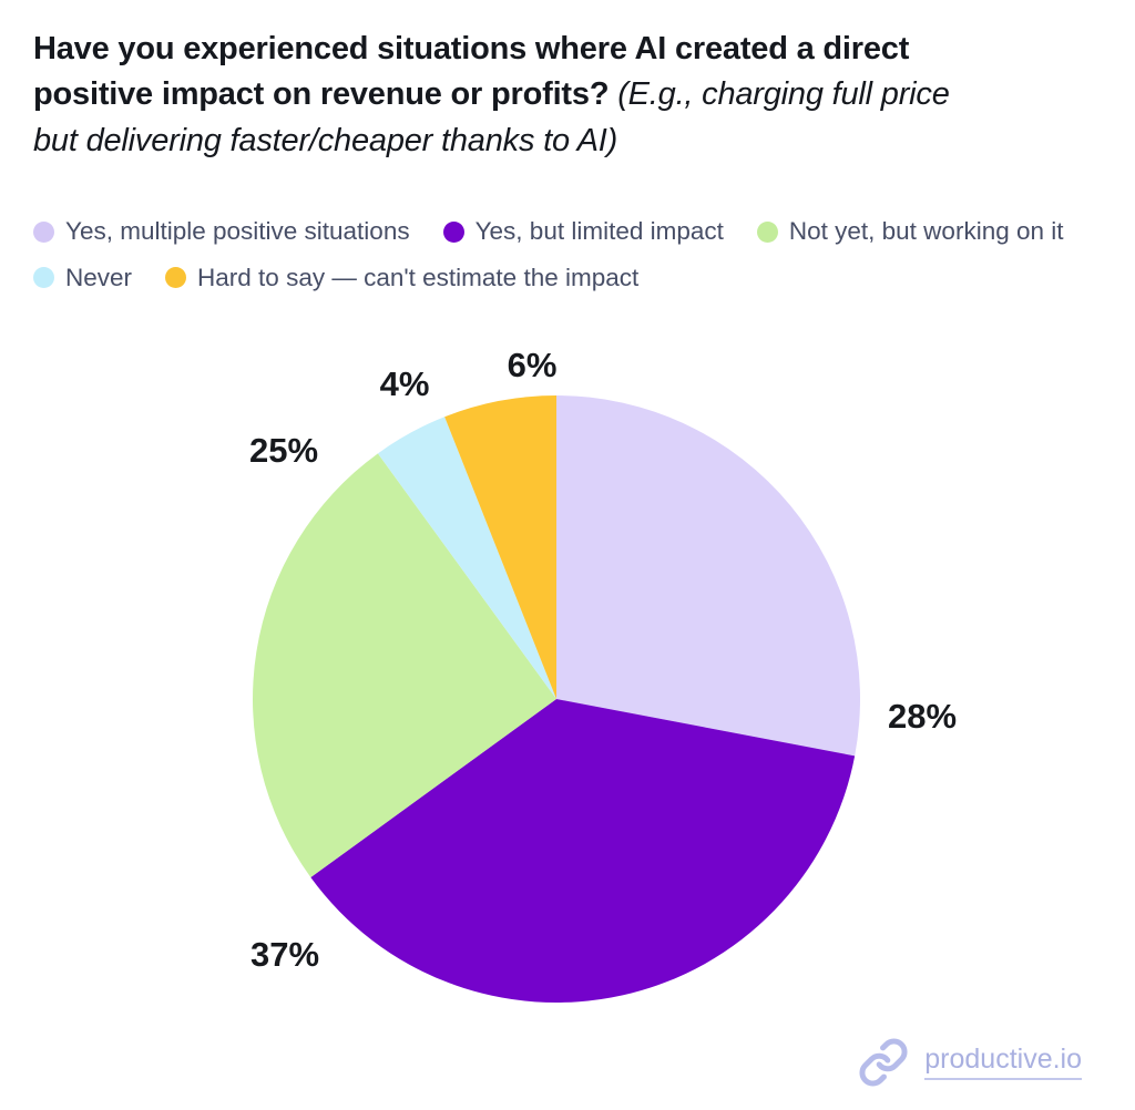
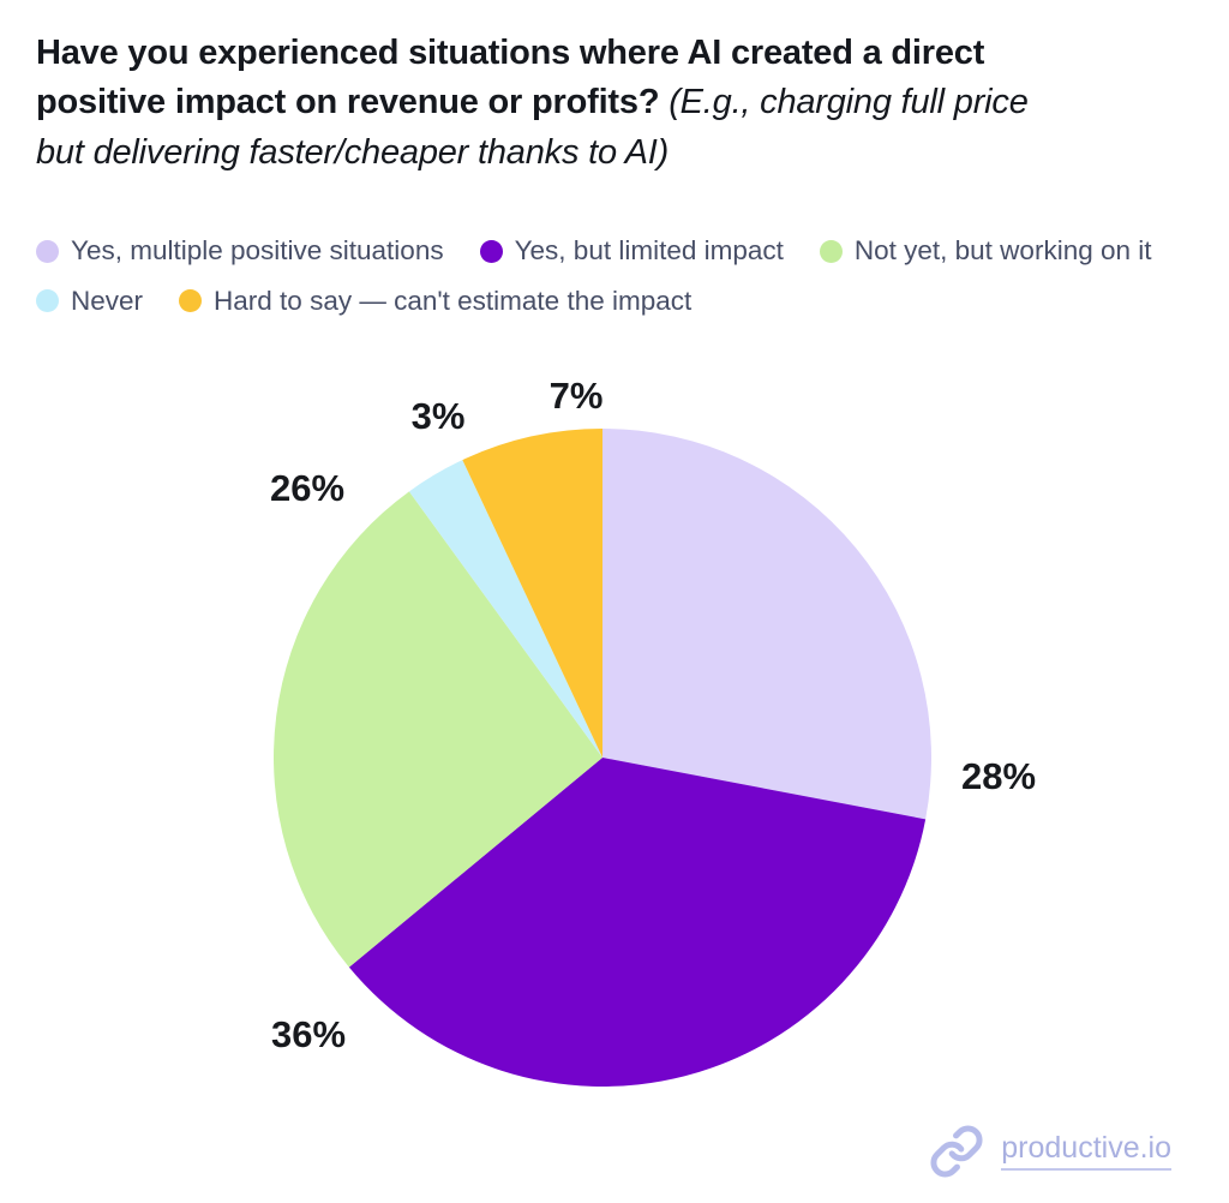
Yes, but limited impact: 37% -> 36%
Not yet, but working on it: 25% -> 26%
Never: 4% -> 3%
Hard to say — can't estimate the impact: 6% -> 7%
